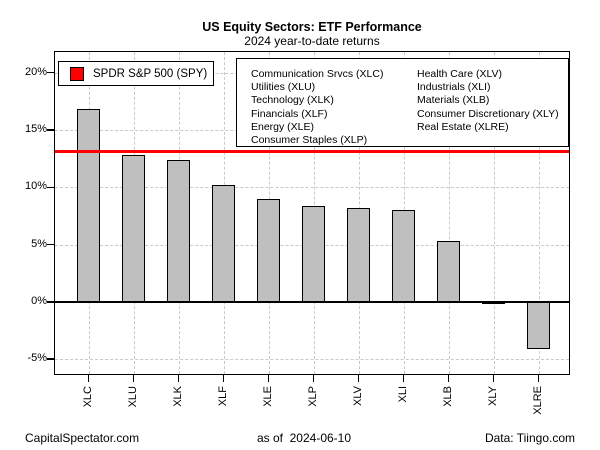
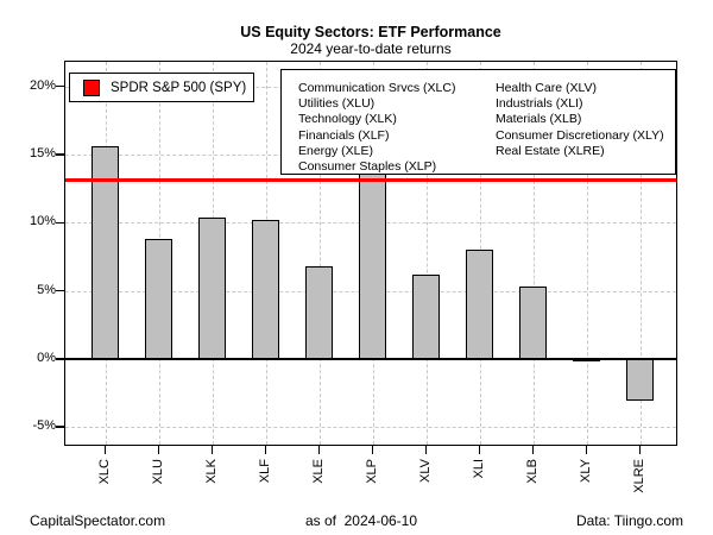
XLC: 16.8% -> 15.6%
XLU: 12.8% -> 8.8%
XLK: 12.4% -> 10.4%
XLE: 9.0% -> 6.8%
XLP: 8.4% -> 14.7%
XLV: 8.2% -> 6.2%
XLRE: -4.1% -> -3.1%
